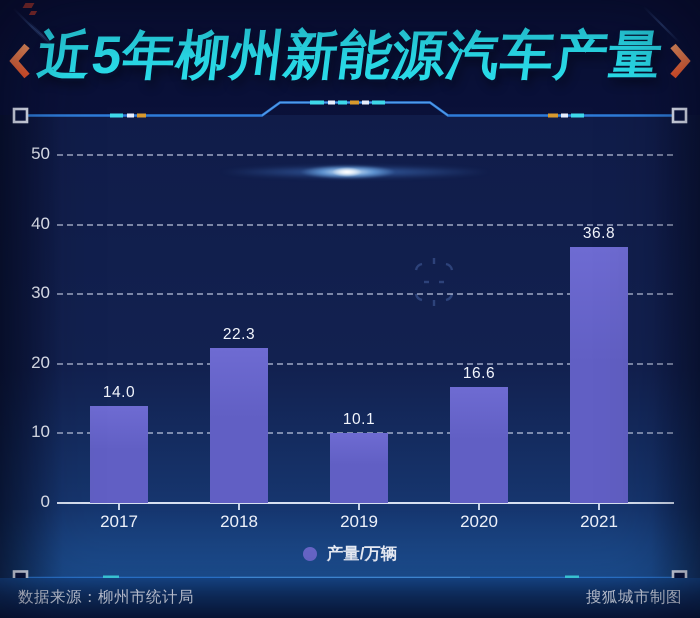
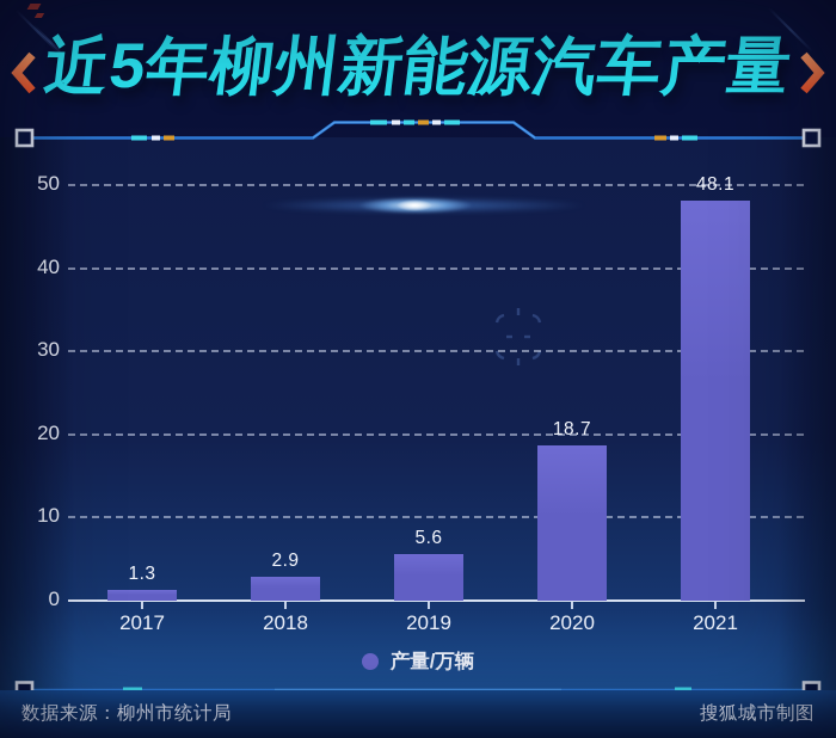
2017: 14.0 -> 1.3
2018: 22.3 -> 2.9
2019: 10.1 -> 5.6
2020: 16.6 -> 18.7
2021: 36.8 -> 48.1
